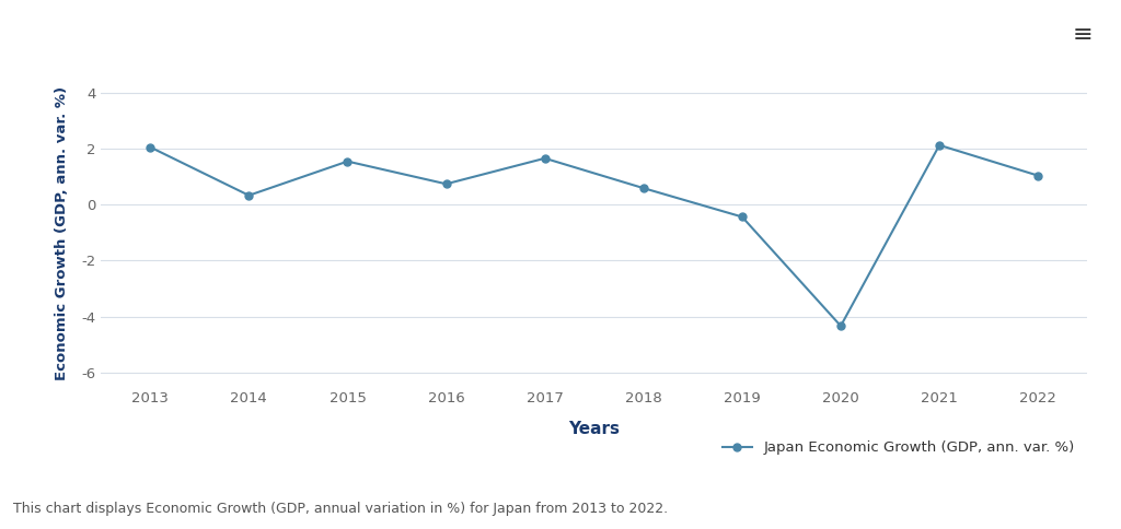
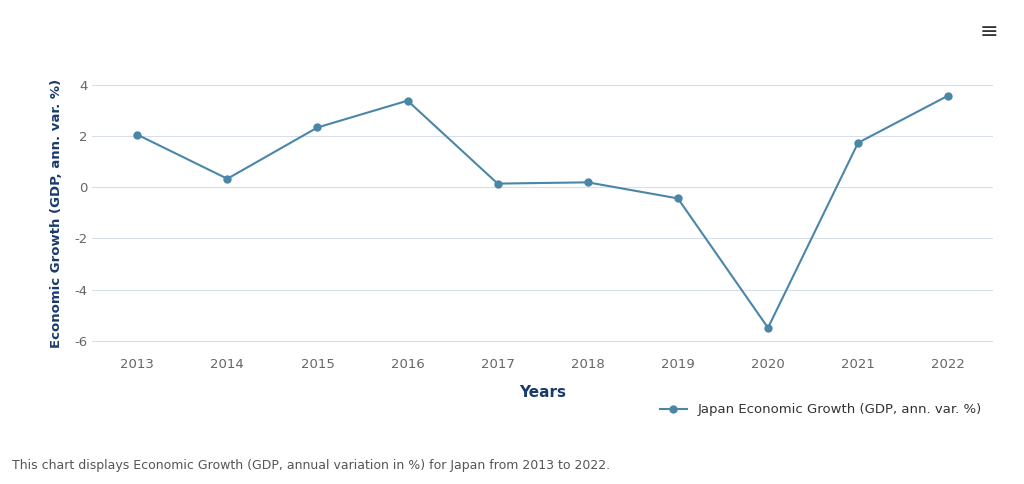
2015: 1.56 -> 2.35
2016: 0.75 -> 3.40
2017: 1.67 -> 0.15
2018: 0.60 -> 0.20
2020: -4.34 -> -5.50
2021: 2.14 -> 1.75
2022: 1.05 -> 3.60
